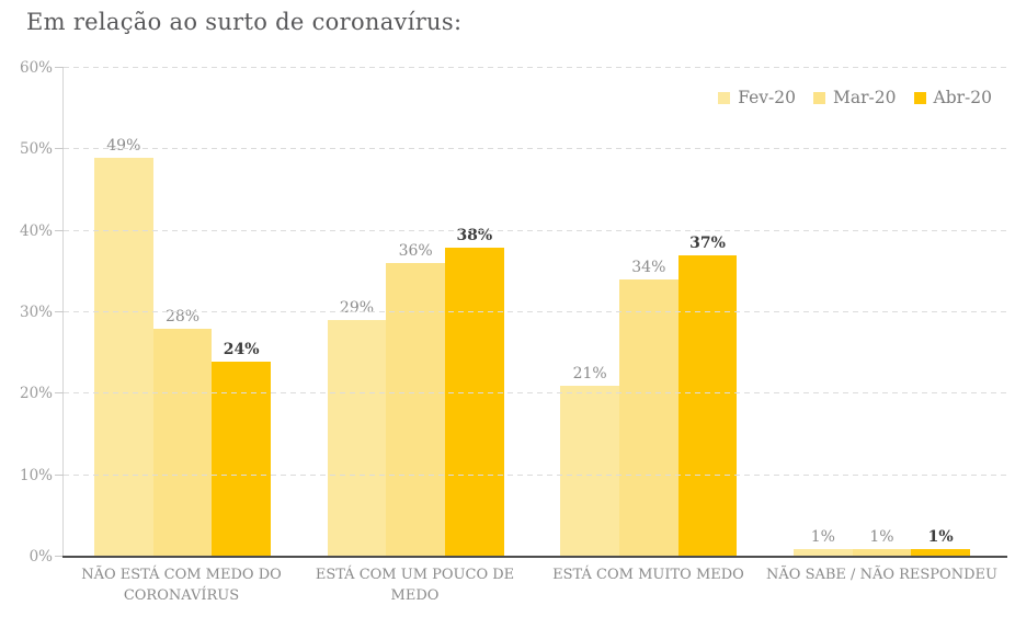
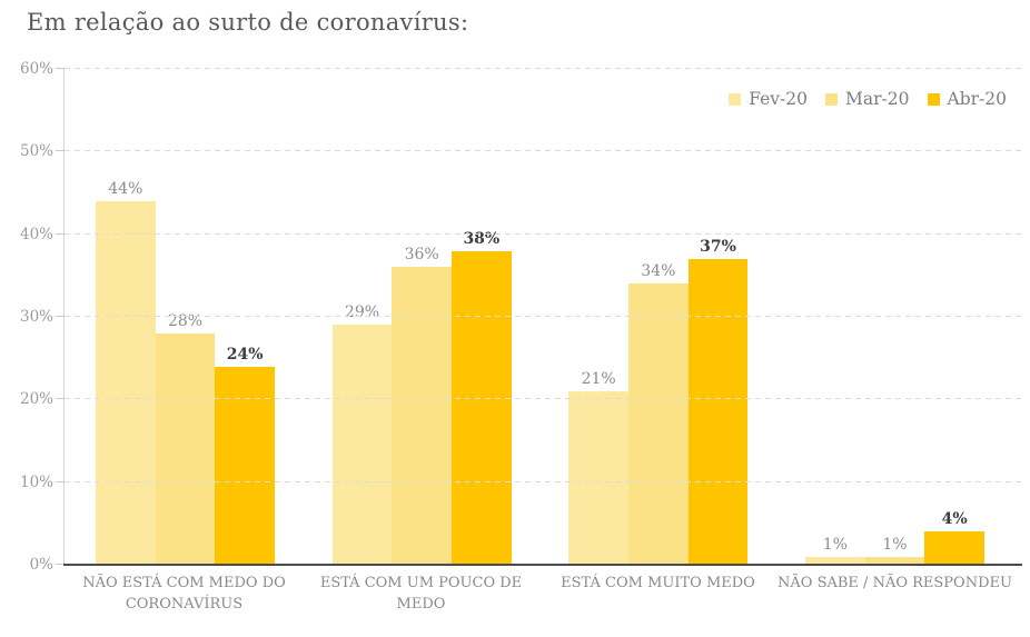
Fev-20/NÃO ESTÁ COM MEDO DO CORONAVÍRUS: 49% -> 44%
Abr-20/NÃO SABE / NÃO RESPONDEU: 1% -> 4%
